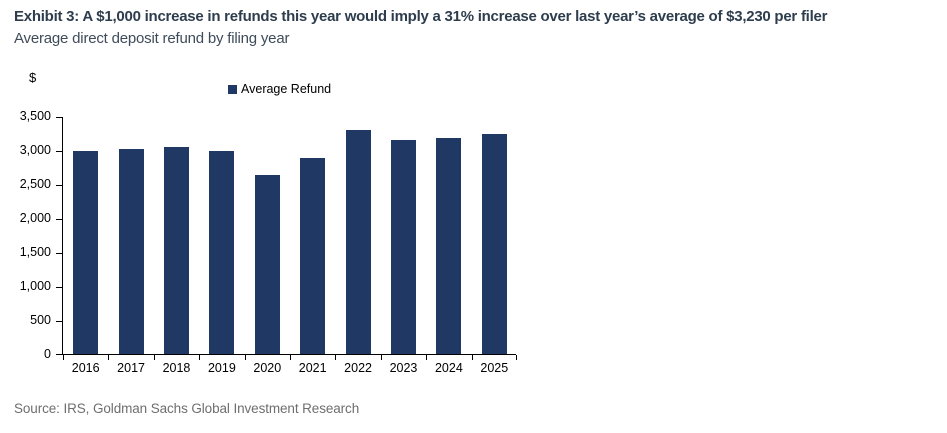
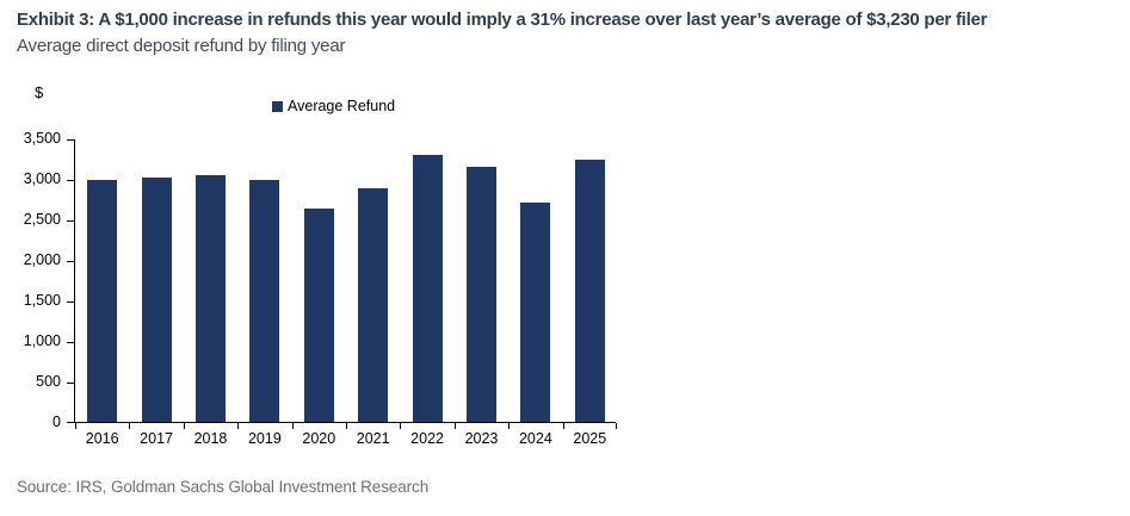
2024: 3200 -> 2700
